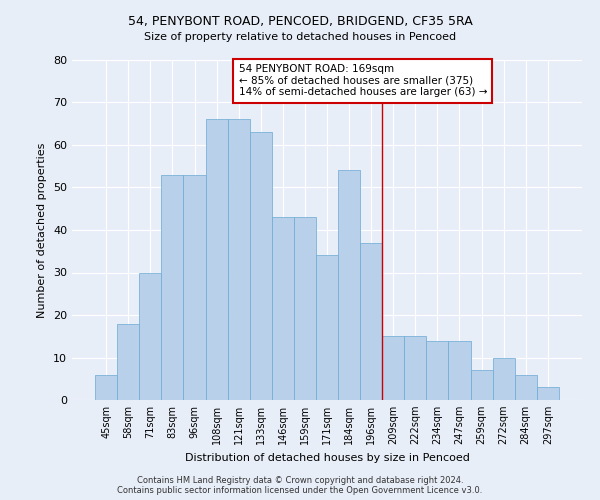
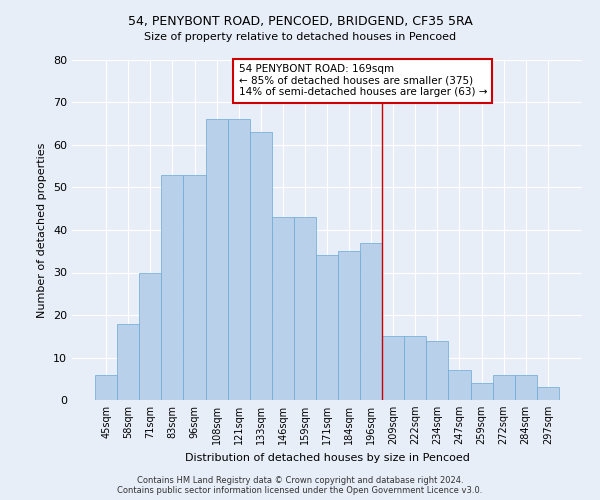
184sqm: 54 -> 35
247sqm: 14 -> 7
259sqm: 7 -> 4
272sqm: 10 -> 6
